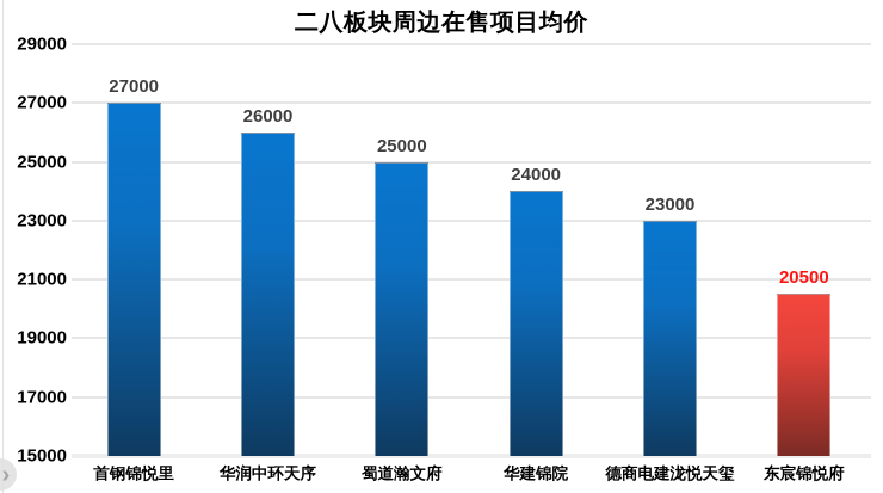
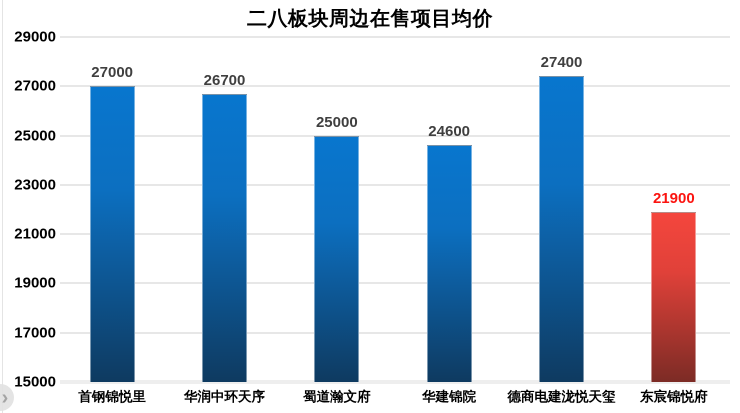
华润中环天序: 26000 -> 26700
华建锦院: 24000 -> 24600
德商电建泷悦天玺: 23000 -> 27400
东宸锦悦府: 20500 -> 21900
